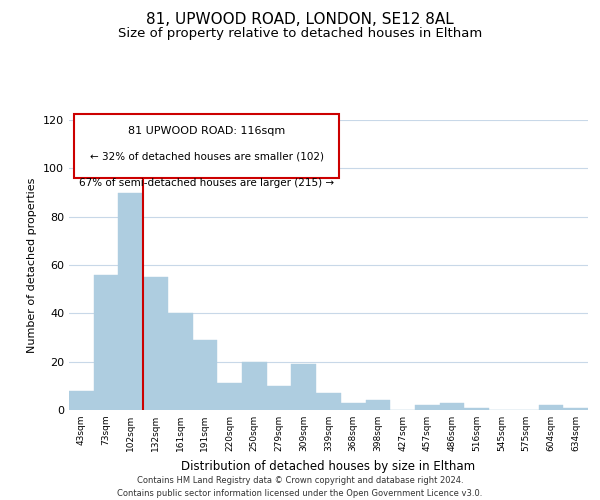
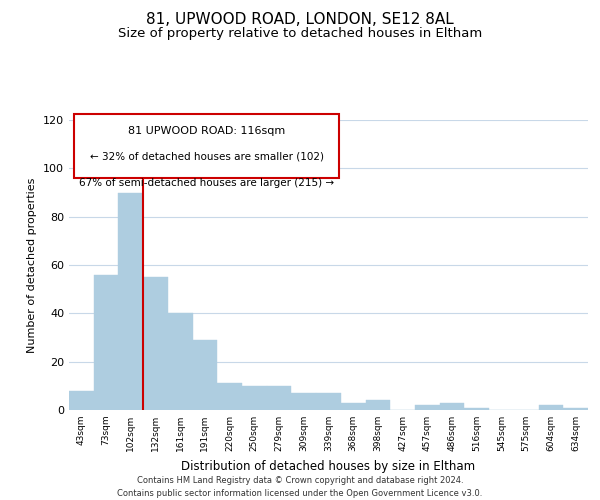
250sqm: 20 -> 10
309sqm: 19 -> 7
